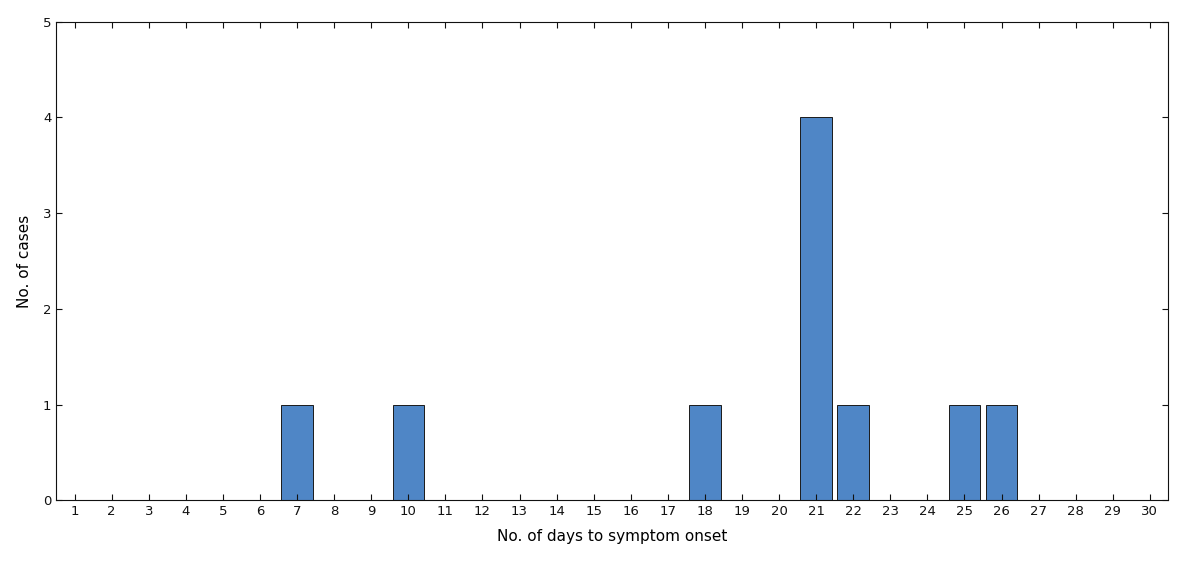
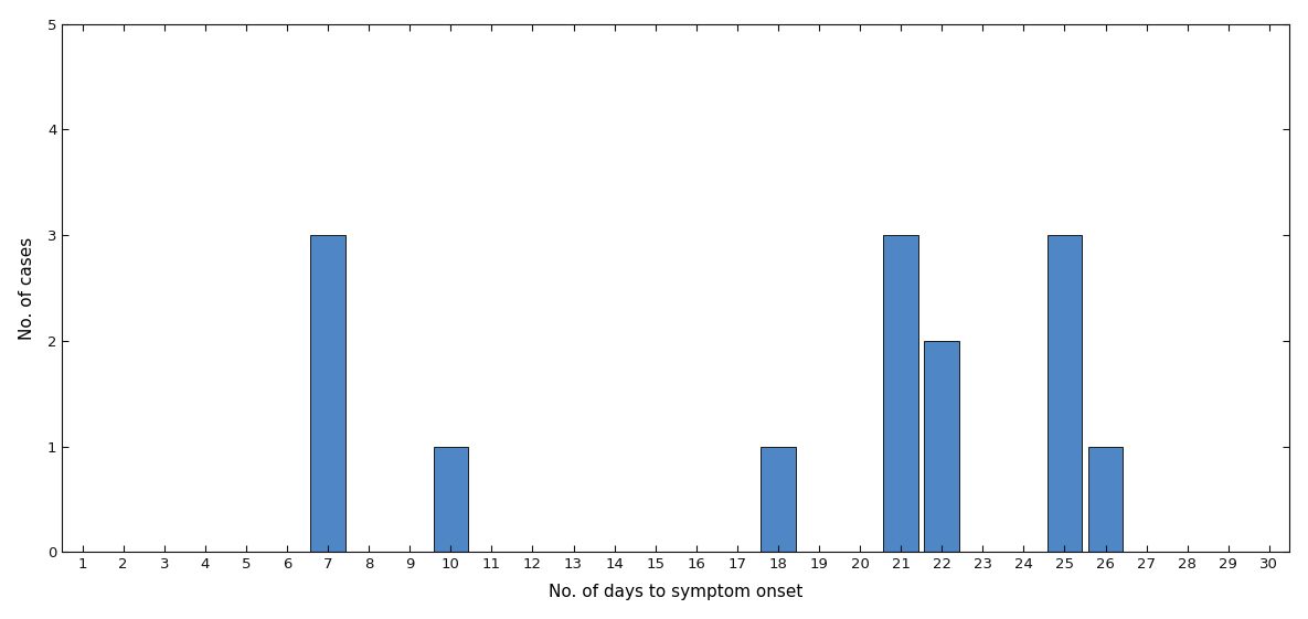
7: 1 -> 3
21: 4 -> 3
22: 1 -> 2
25: 1 -> 3
